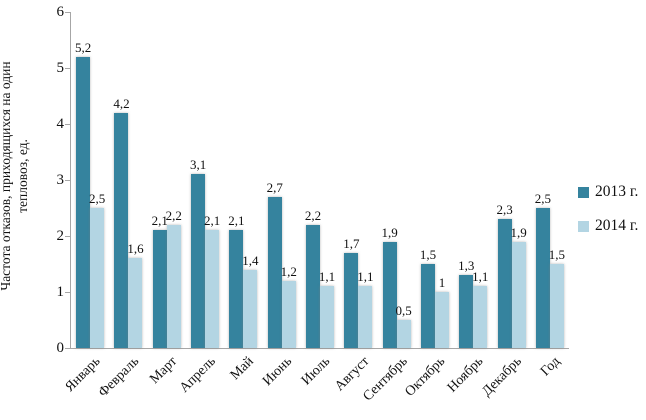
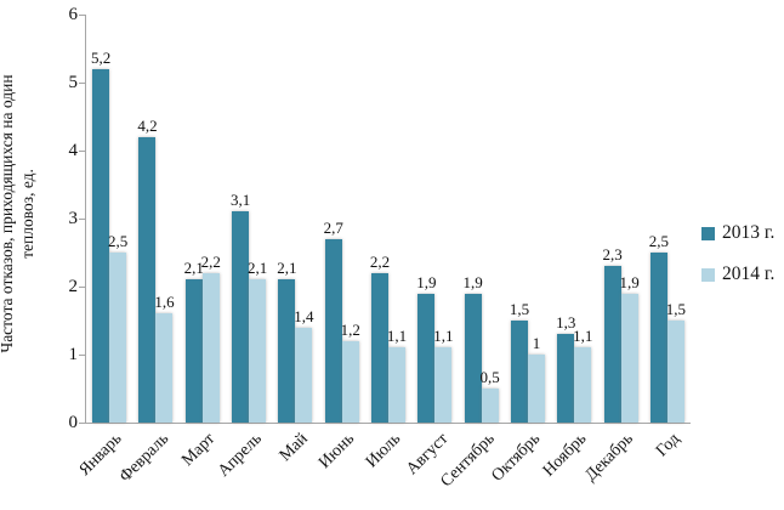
2013 г./Август: 1,7 -> 1,9
